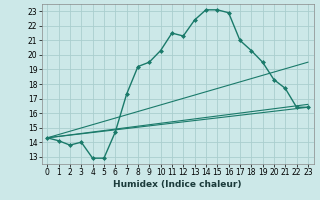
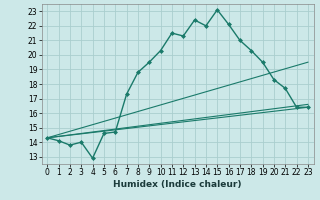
5: 12.9 -> 14.6
8: 19.2 -> 18.8
14: 23.1 -> 22.0
16: 22.9 -> 22.1
